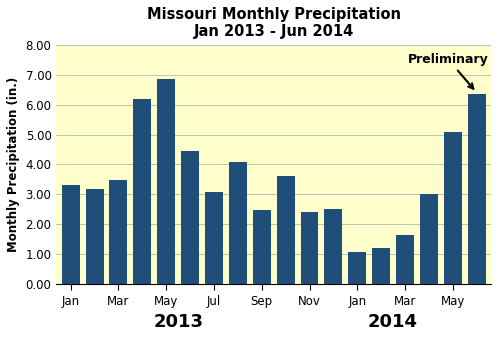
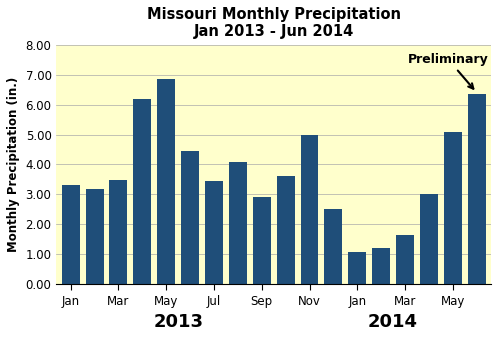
Jul: 3.07 -> 3.45
Sep: 2.49 -> 2.90
Nov: 2.43 -> 5.00
